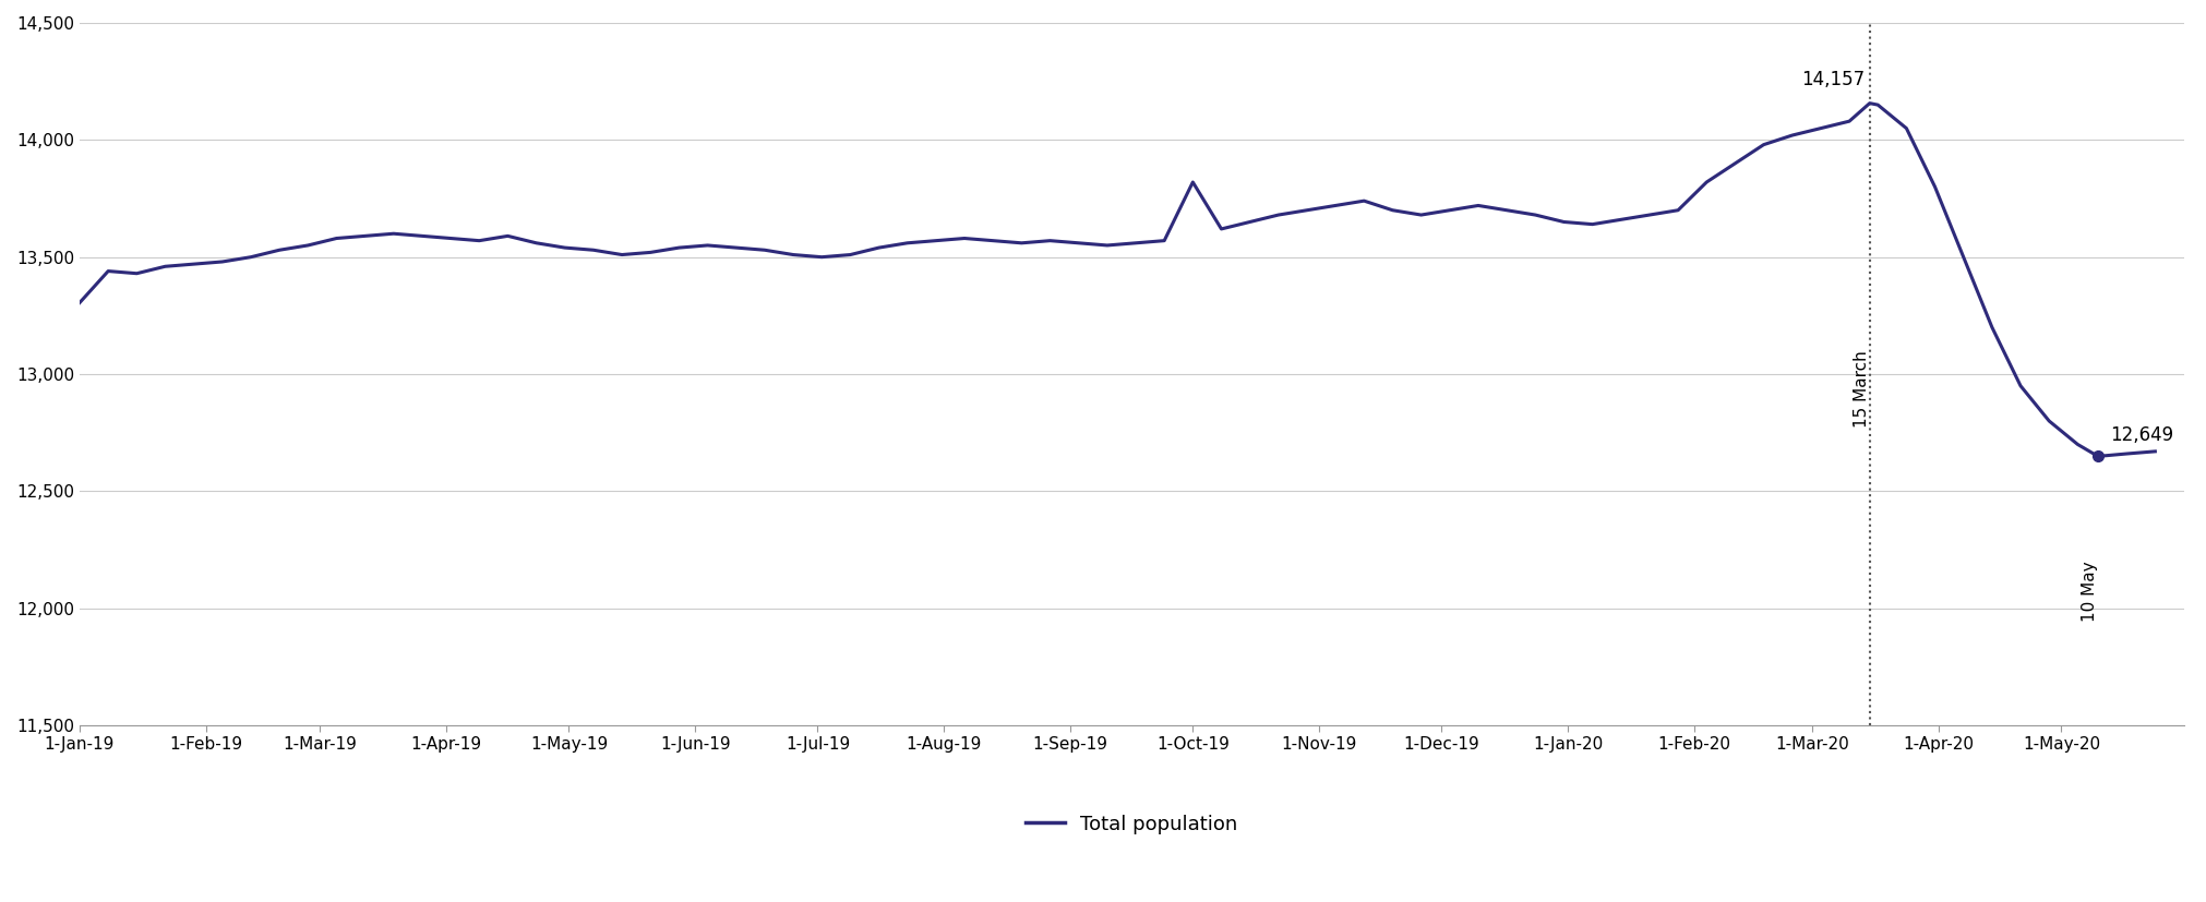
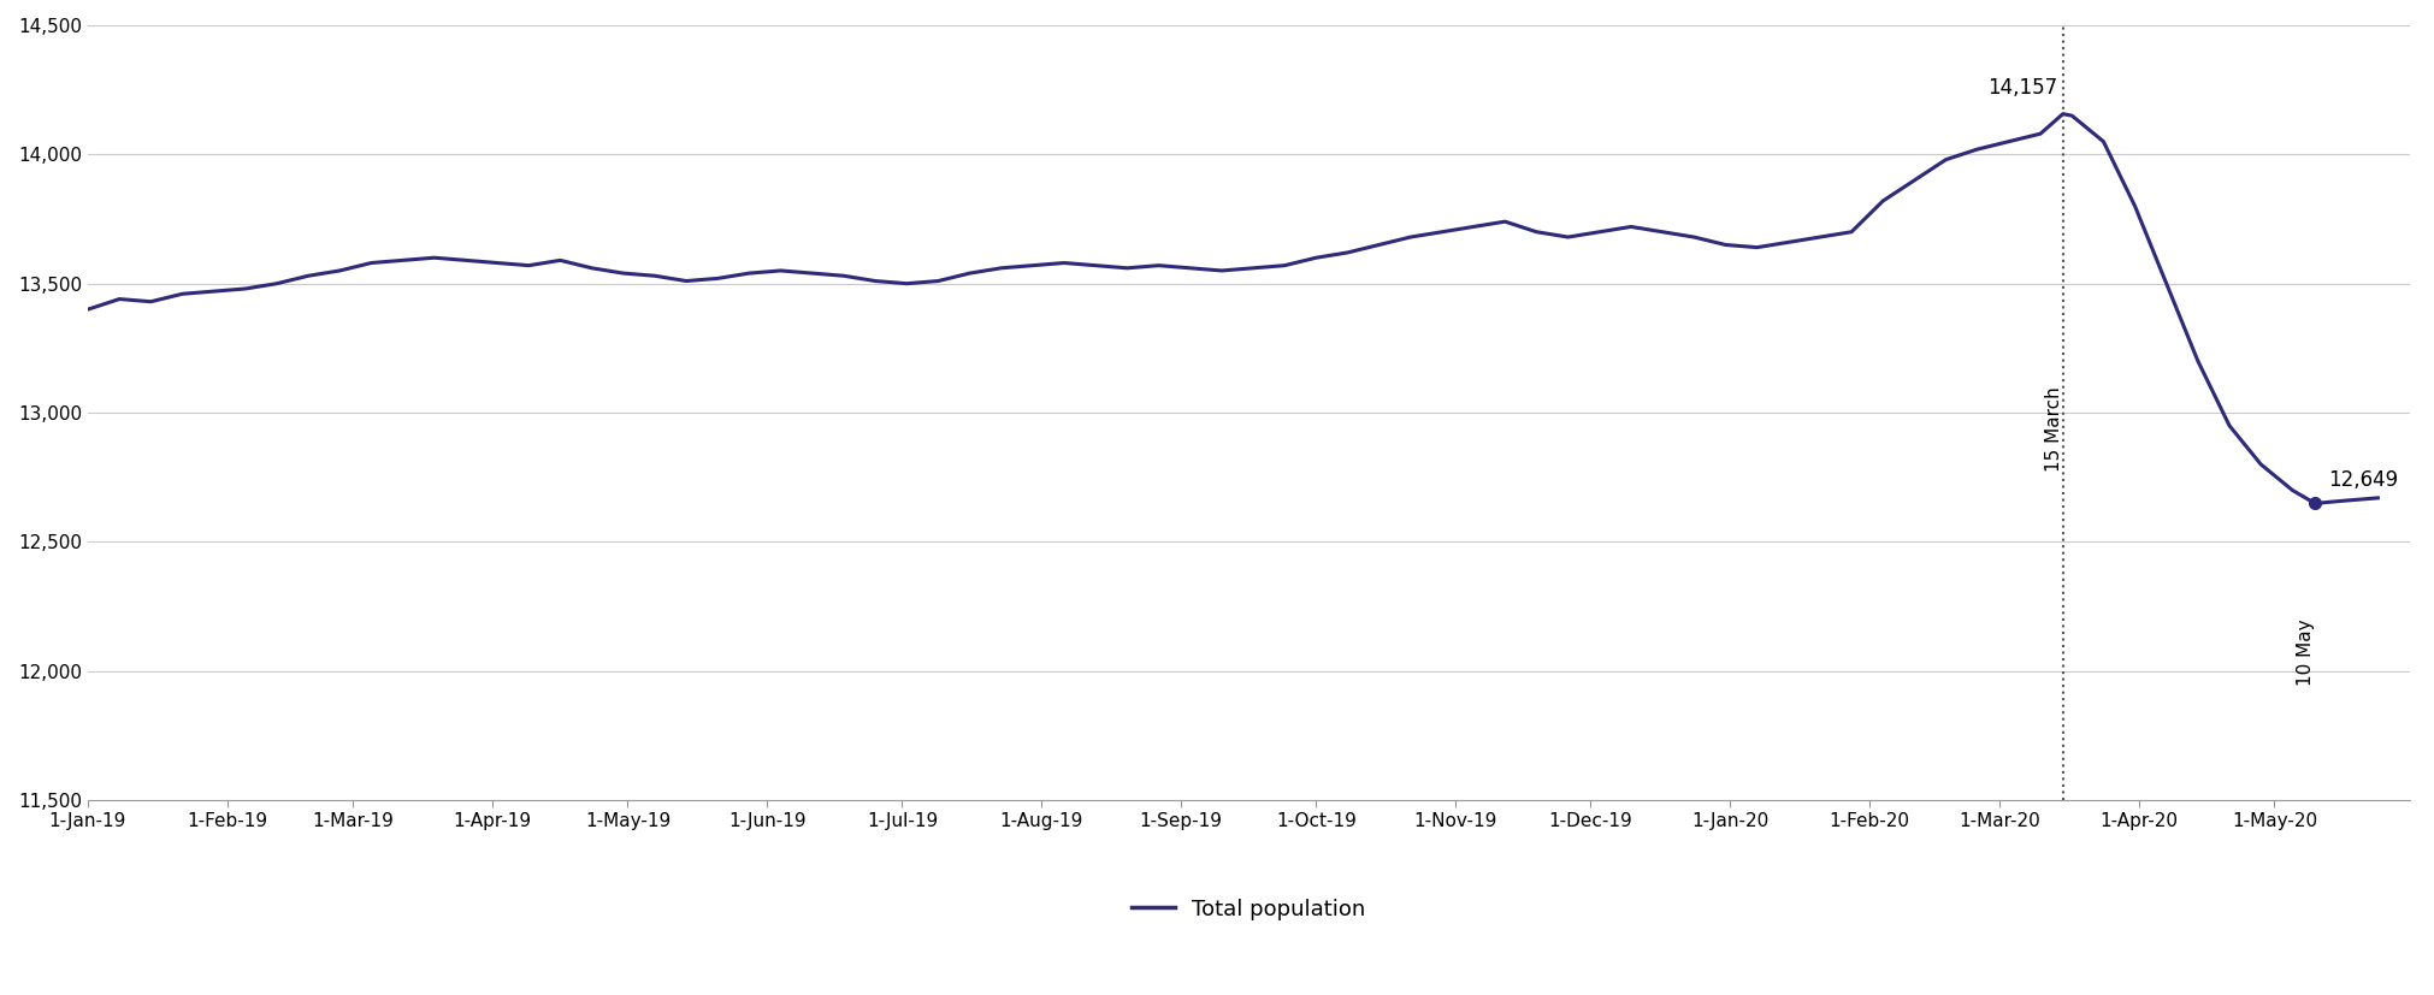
1-Jan-19: 13,305 -> 13,400
1-Oct-19: 13,820 -> 13,600
